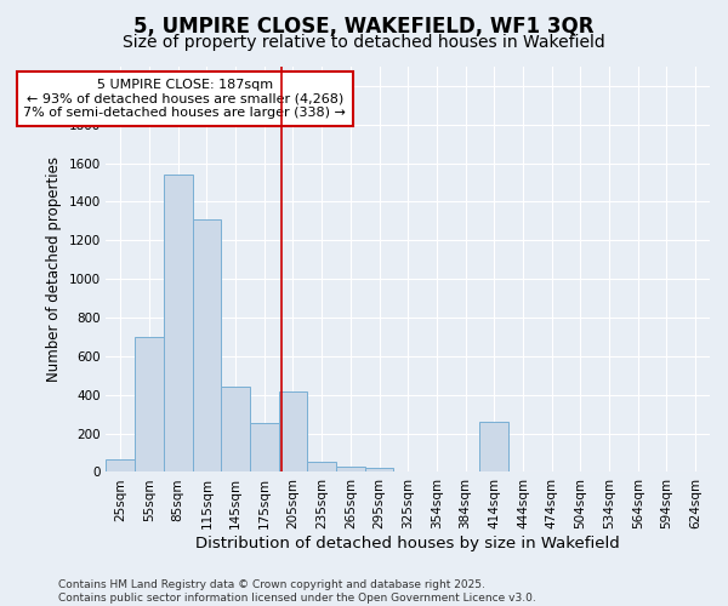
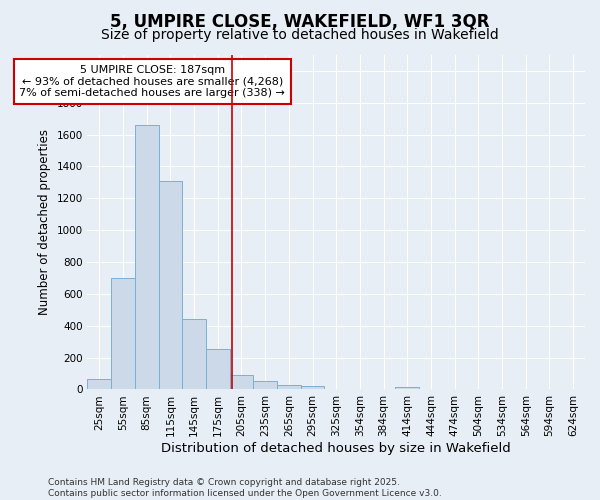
85sqm: 1540 -> 1660
205sqm: 420 -> 90
414sqm: 260 -> 20
